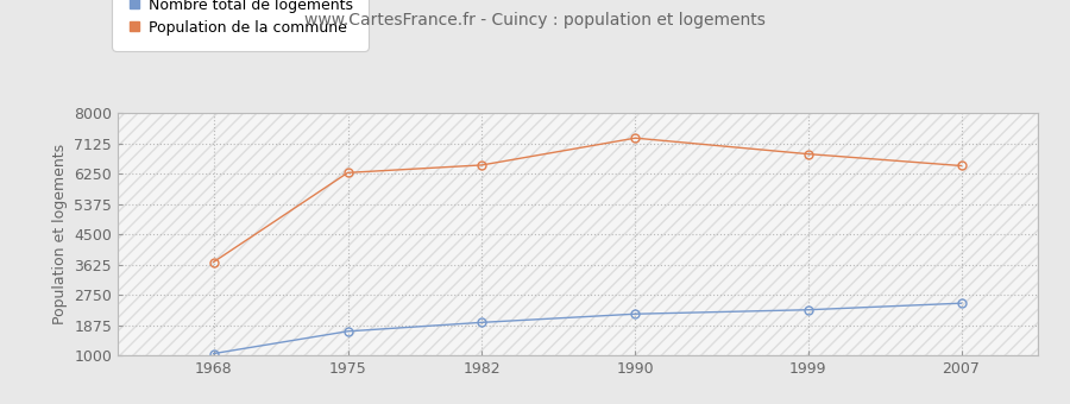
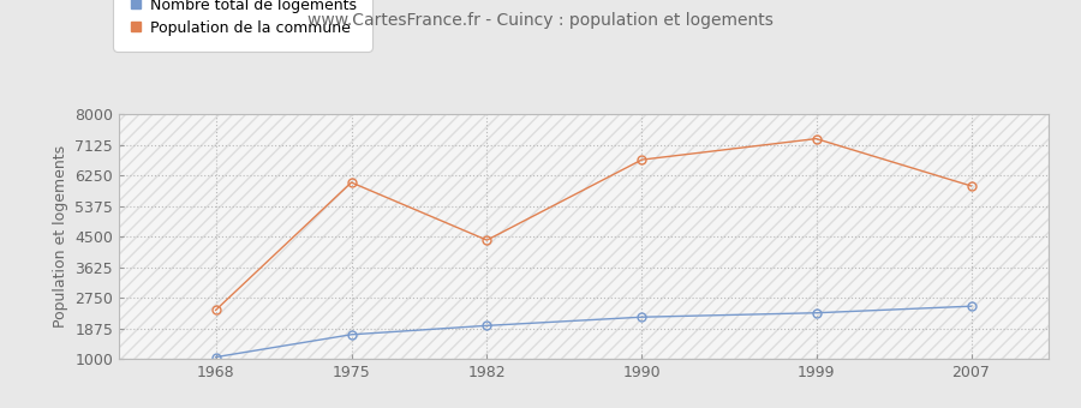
Population de la commune/1968: 3700 -> 2400
Population de la commune/1975: 6280 -> 6050
Population de la commune/1982: 6500 -> 4400
Population de la commune/1990: 7280 -> 6700
Population de la commune/1999: 6820 -> 7300
Population de la commune/2007: 6480 -> 5950
